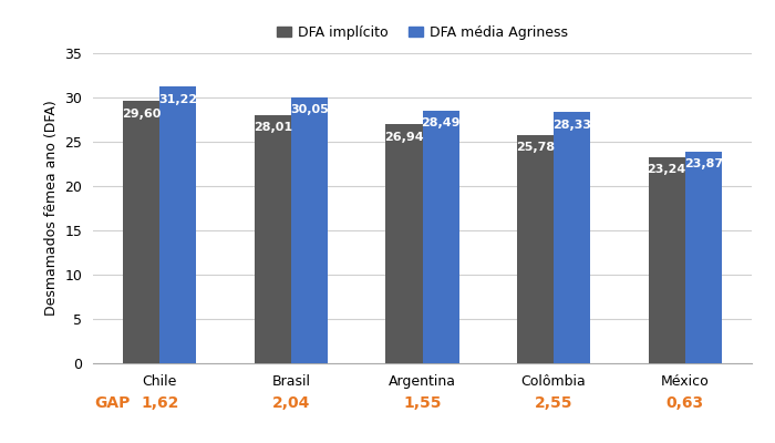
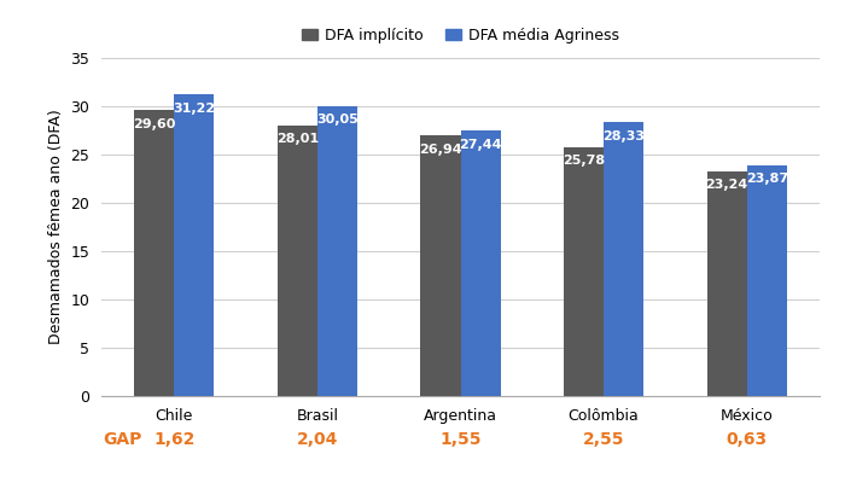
DFA média Agriness/Argentina: 28,49 -> 27,44
